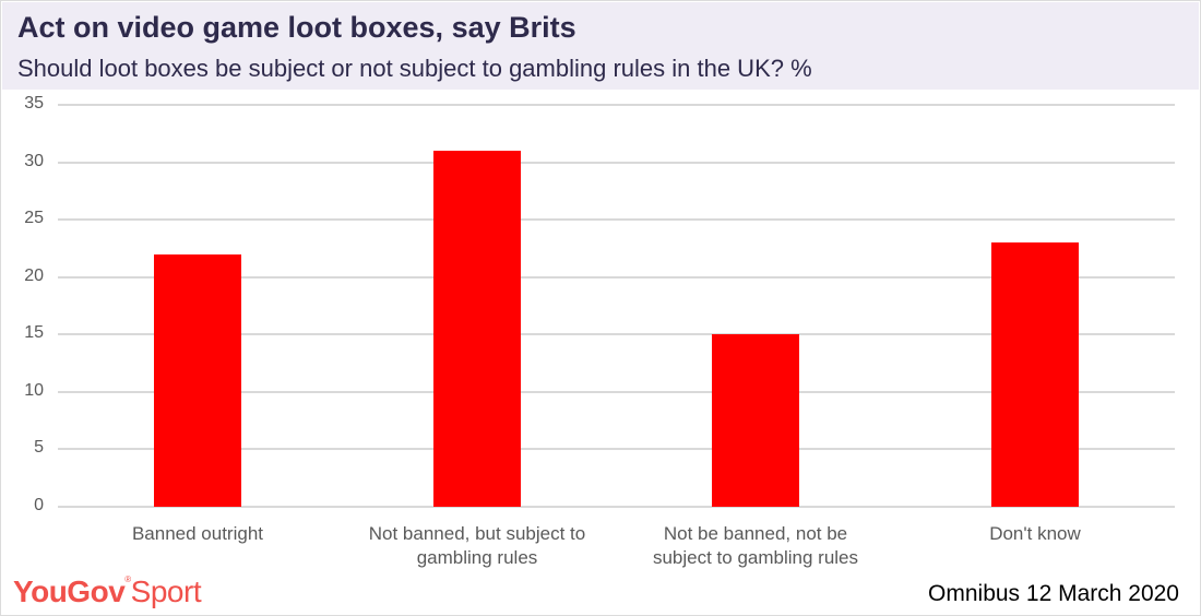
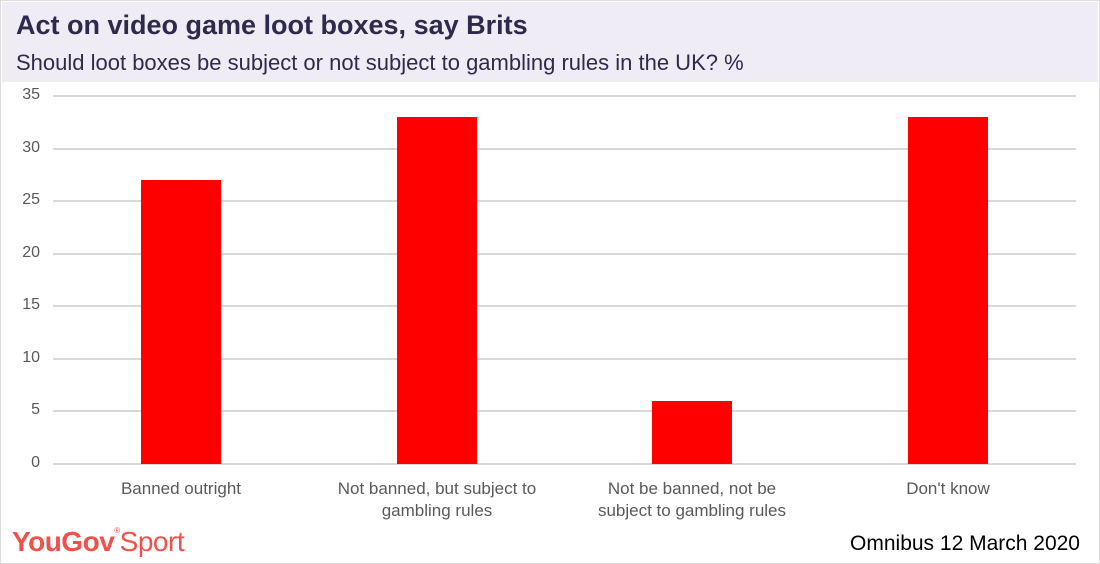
Banned outright: 22 -> 27
Not banned, but subject to gambling rules: 31 -> 33
Not be banned, not be subject to gambling rules: 15 -> 6
Don't know: 23 -> 33
